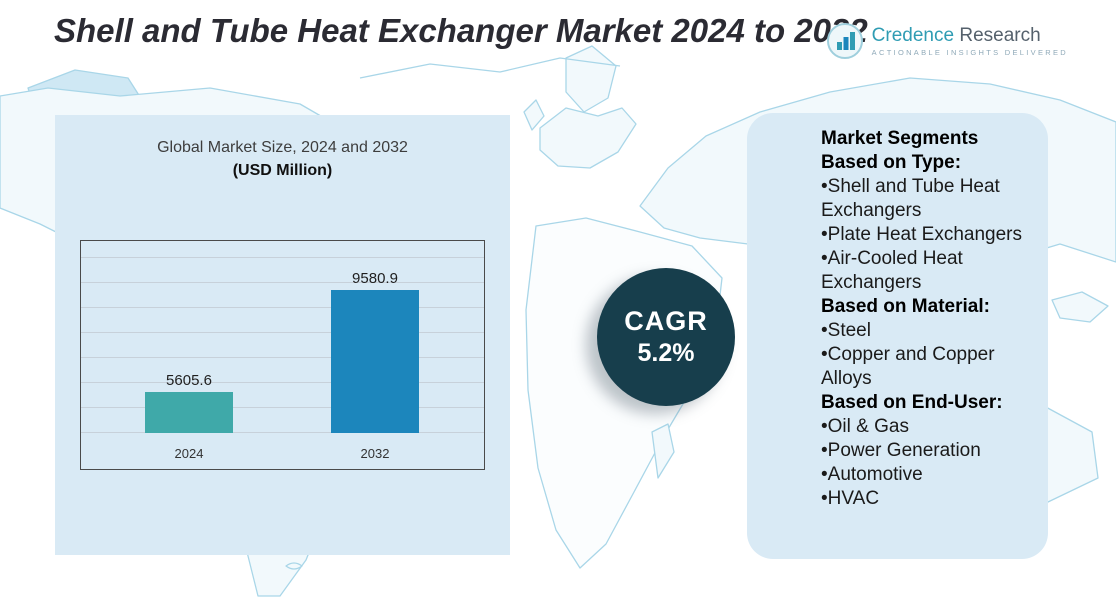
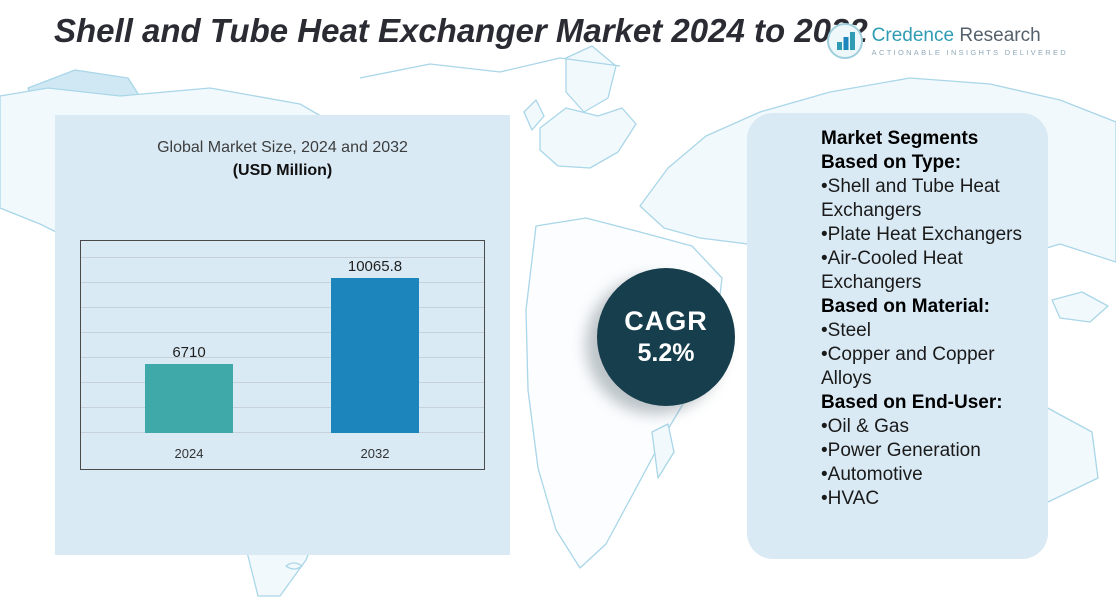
2024: 5605.6 -> 6710
2032: 9580.9 -> 10065.8
